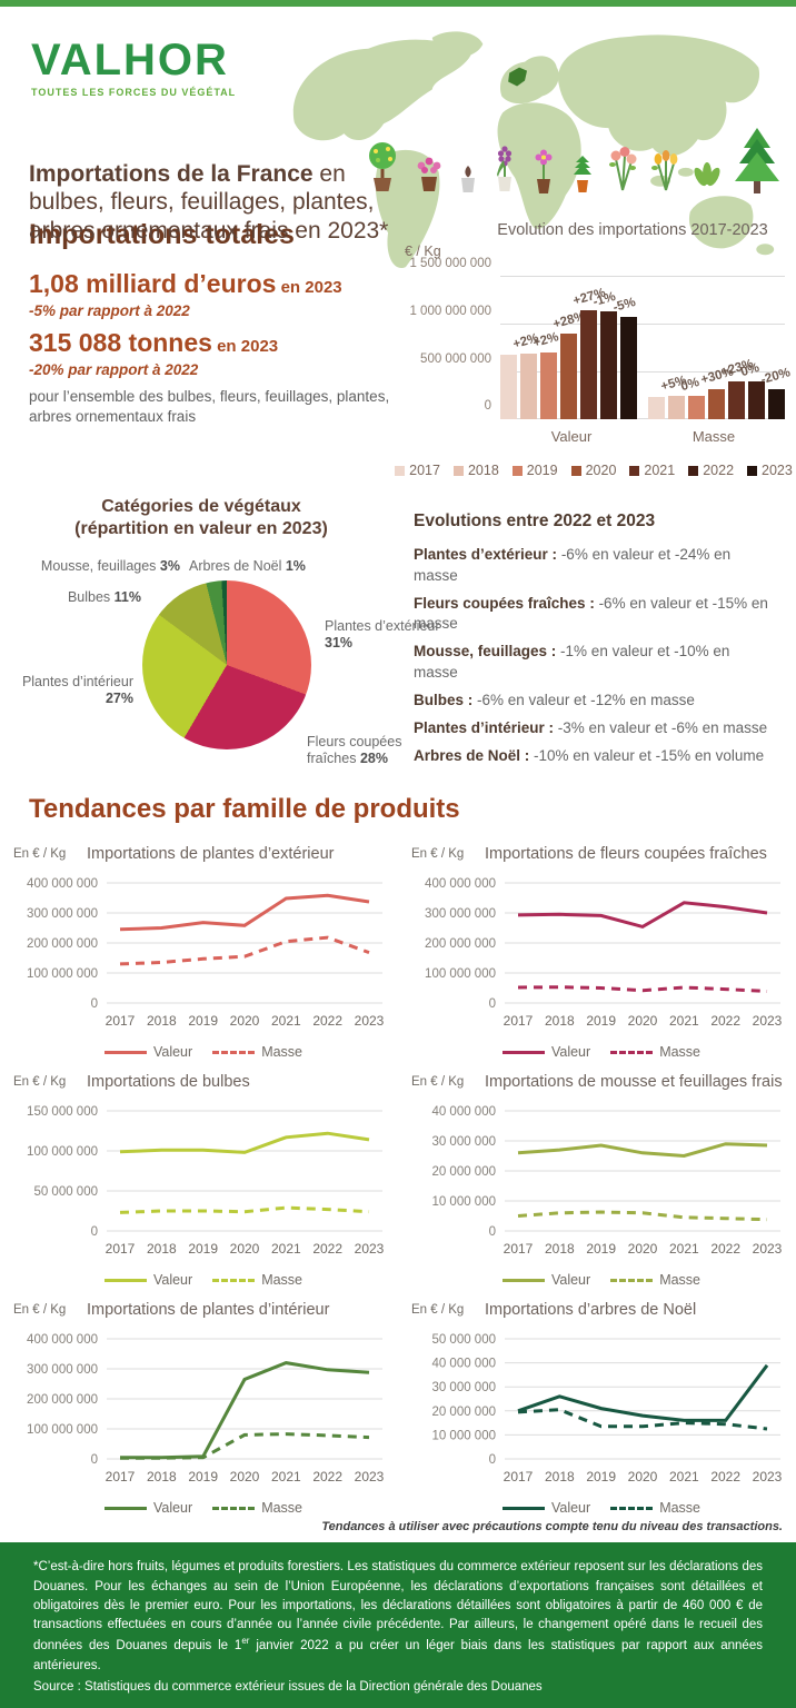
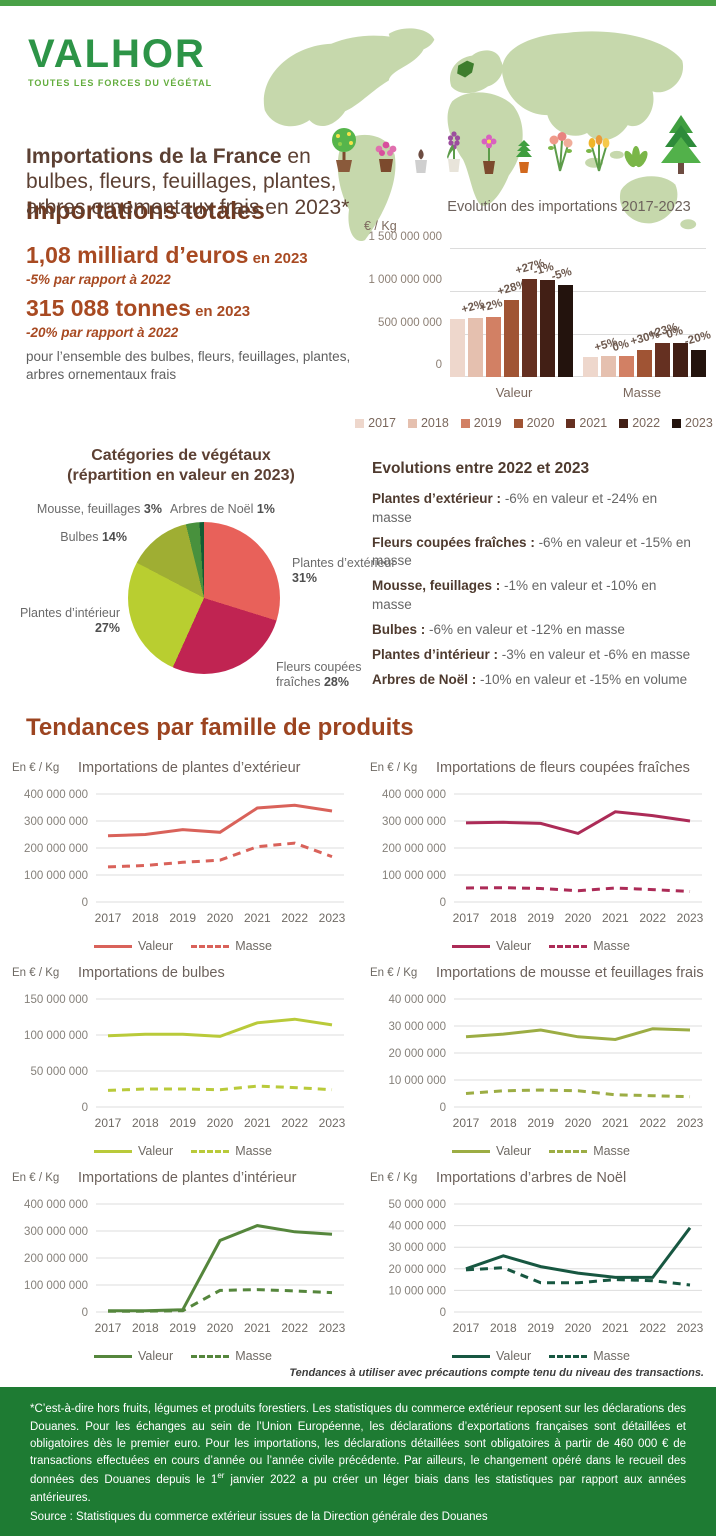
Catégories de végétaux/Bulbes: 11% -> 14%
